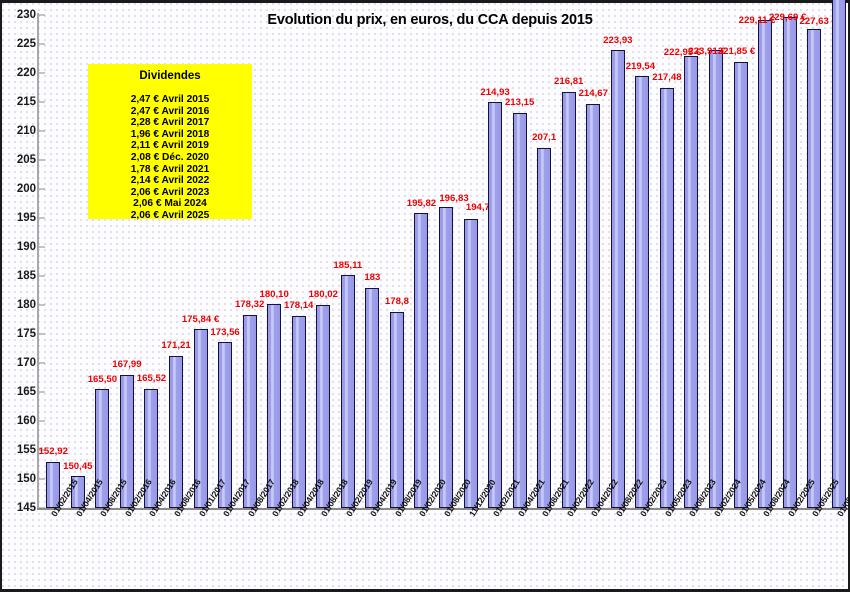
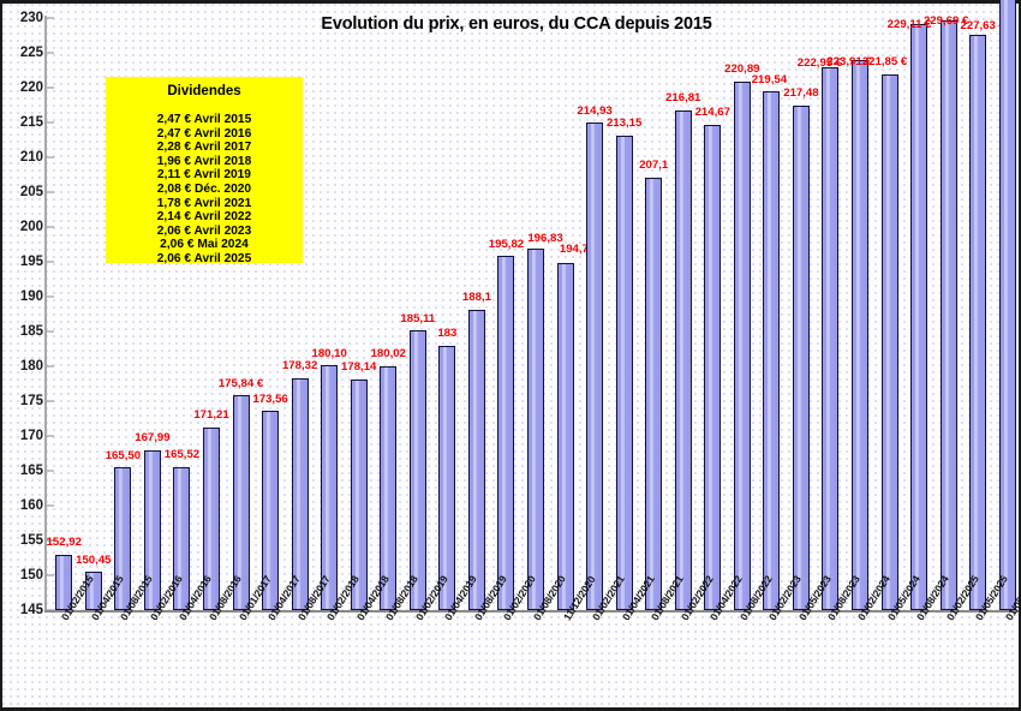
01/08/2019: 178,8 -> 188,1
01/08/2022: 223,93 -> 220,89
